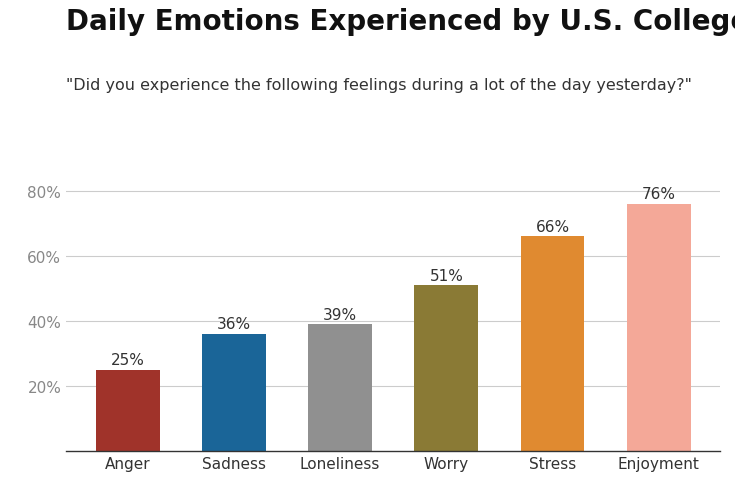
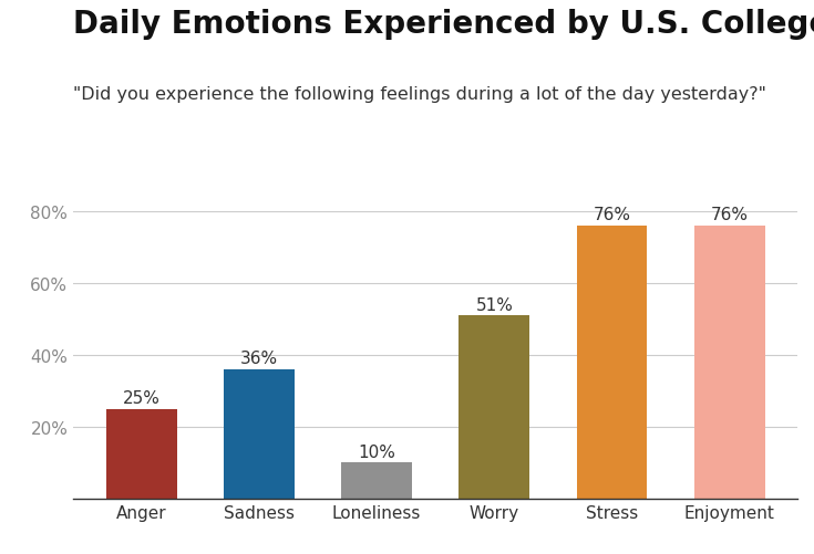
Loneliness: 39% -> 10%
Stress: 66% -> 76%
